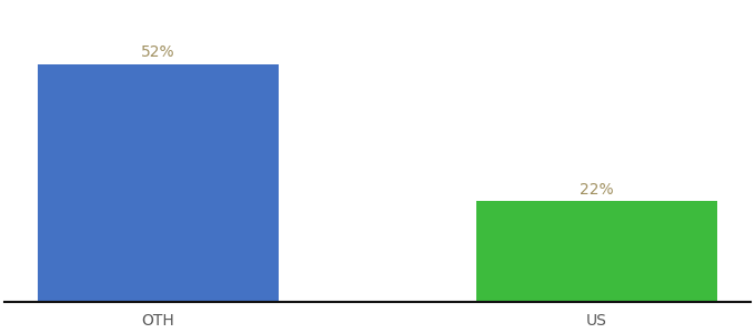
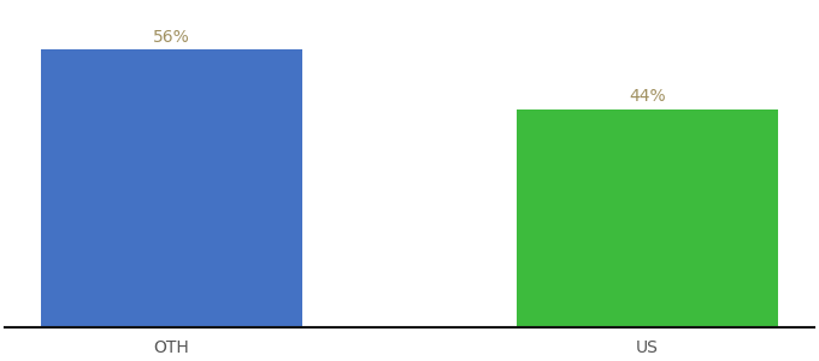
OTH: 52% -> 56%
US: 22% -> 44%
